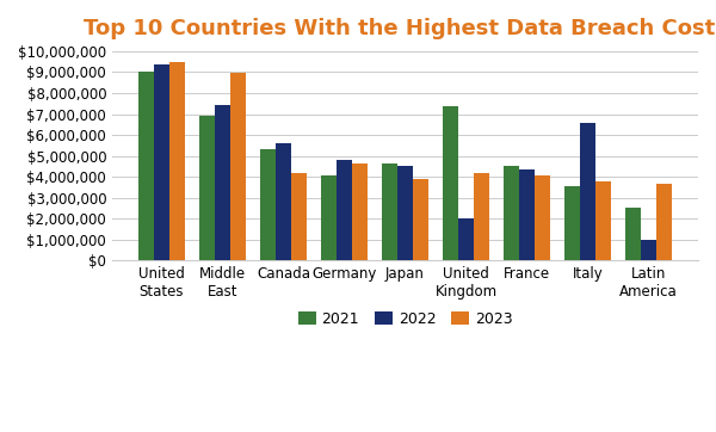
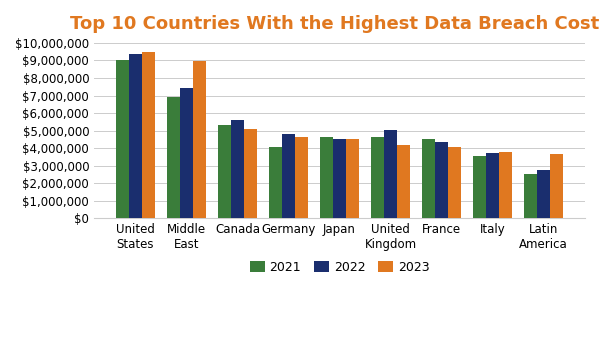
2023/Canada: $4,200,000 -> $5,100,000
2023/Japan: $3,900,000 -> $4,500,000
2021/United Kingdom: $7,400,000 -> $4,600,000
2022/United Kingdom: $2,000,000 -> $5,000,000
2022/Italy: $6,600,000 -> $3,700,000
2022/Latin America: $1,000,000 -> $2,800,000
